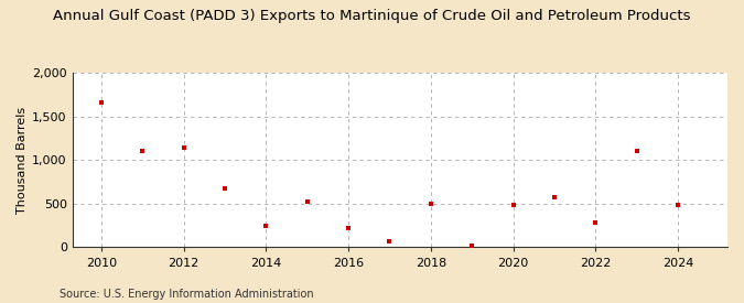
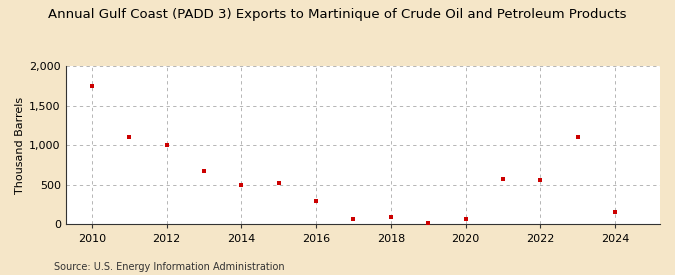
2010: 1,660 -> 1,750
2012: 1,140 -> 1,000
2014: 240 -> 500
2016: 220 -> 300
2018: 500 -> 90
2020: 480 -> 60
2022: 280 -> 560
2024: 480 -> 160
